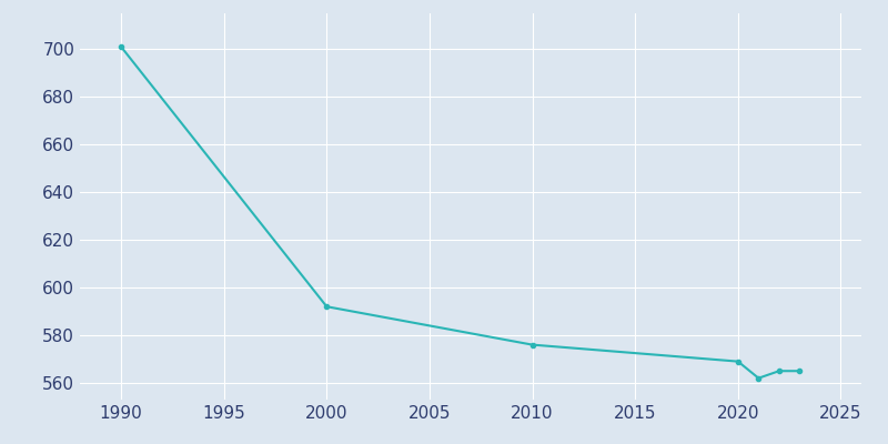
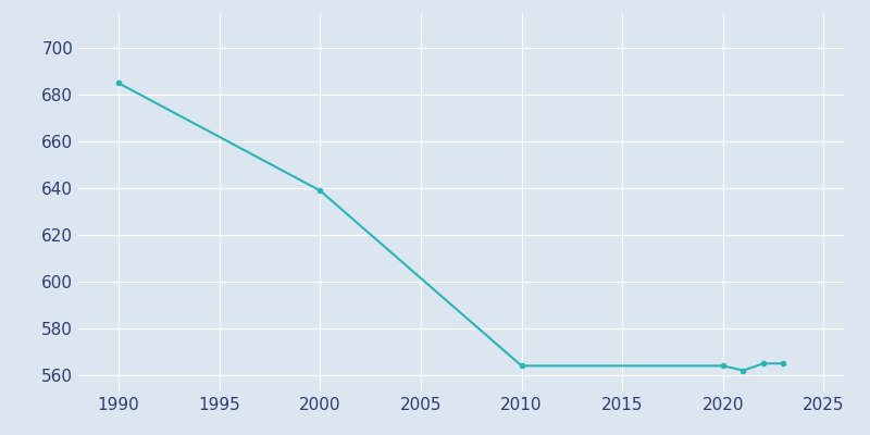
1990: 701 -> 685
2000: 592 -> 639
2010: 576 -> 564
2020: 569 -> 564
